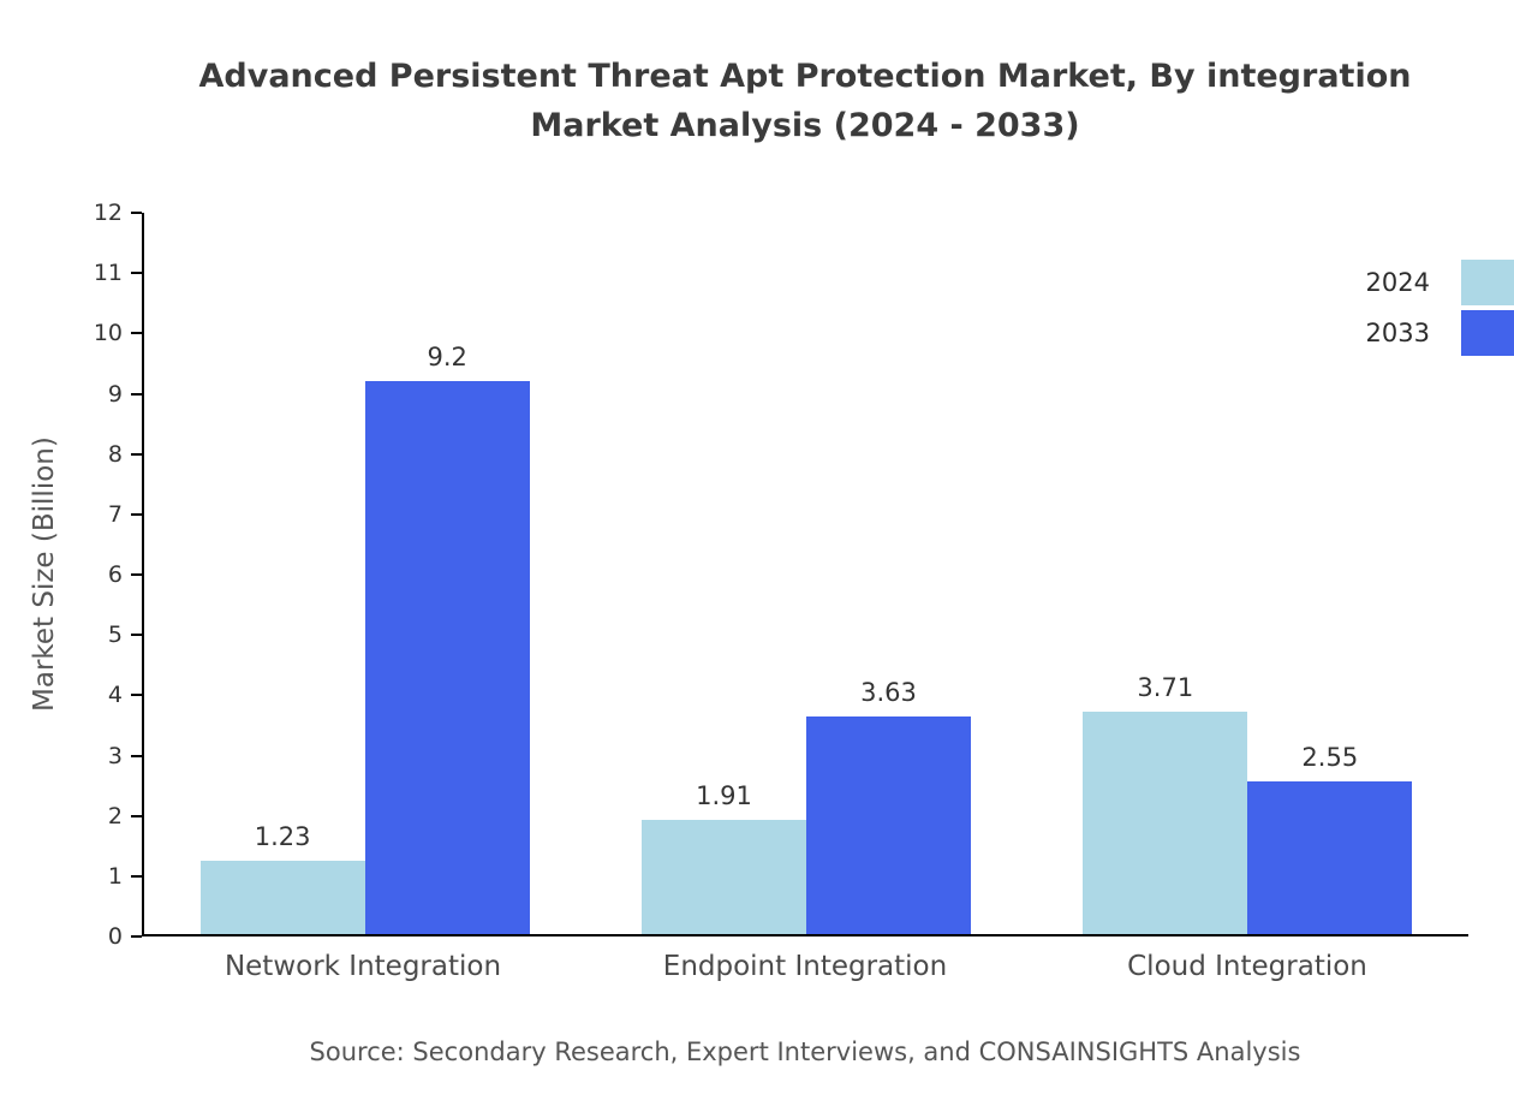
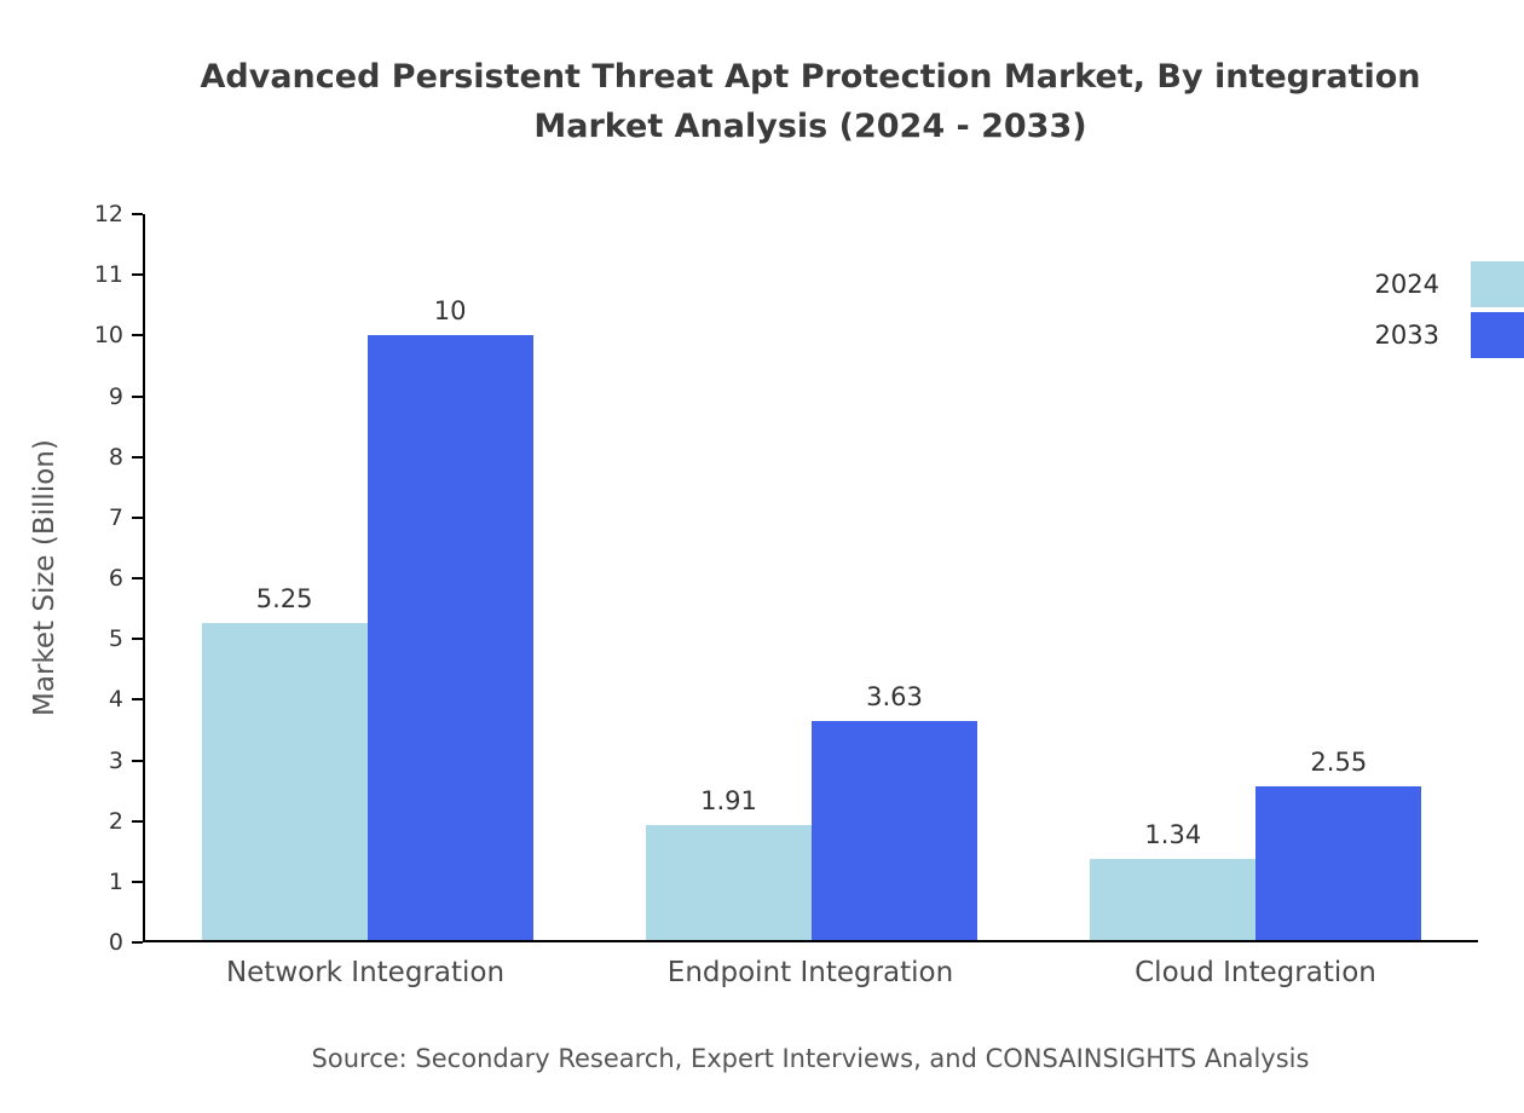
2024/Network Integration: 1.23 -> 5.25
2033/Network Integration: 9.2 -> 10
2024/Cloud Integration: 3.71 -> 1.34
